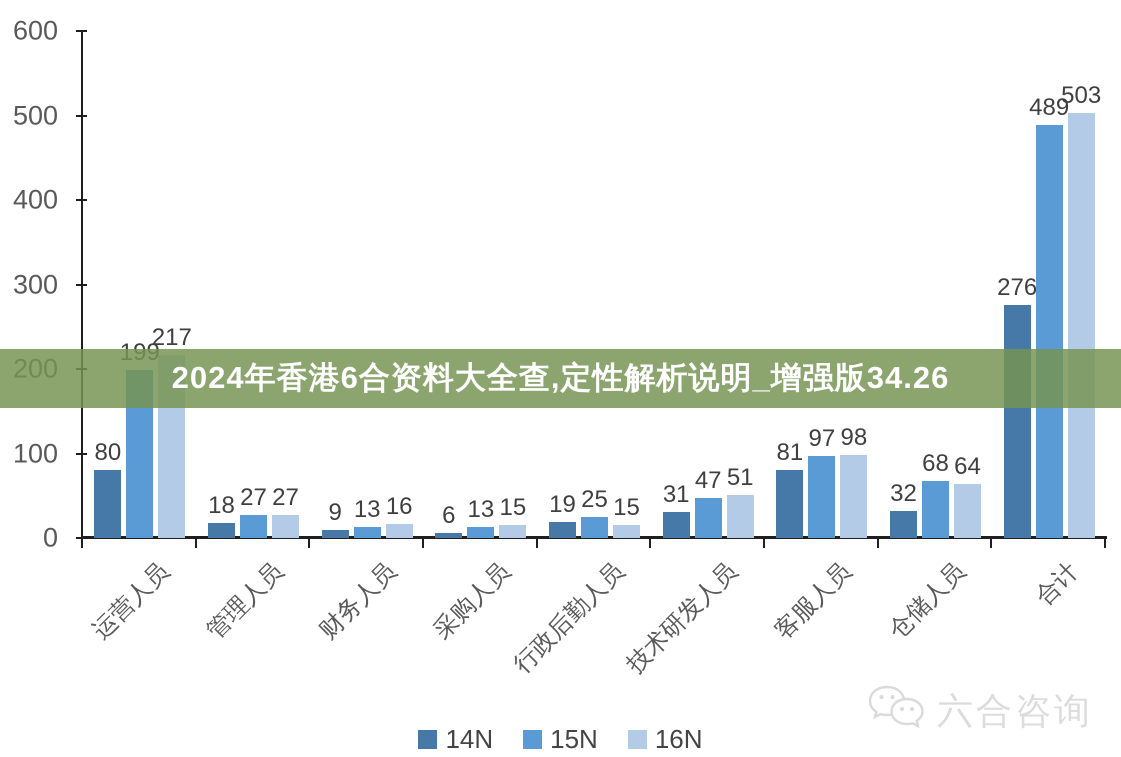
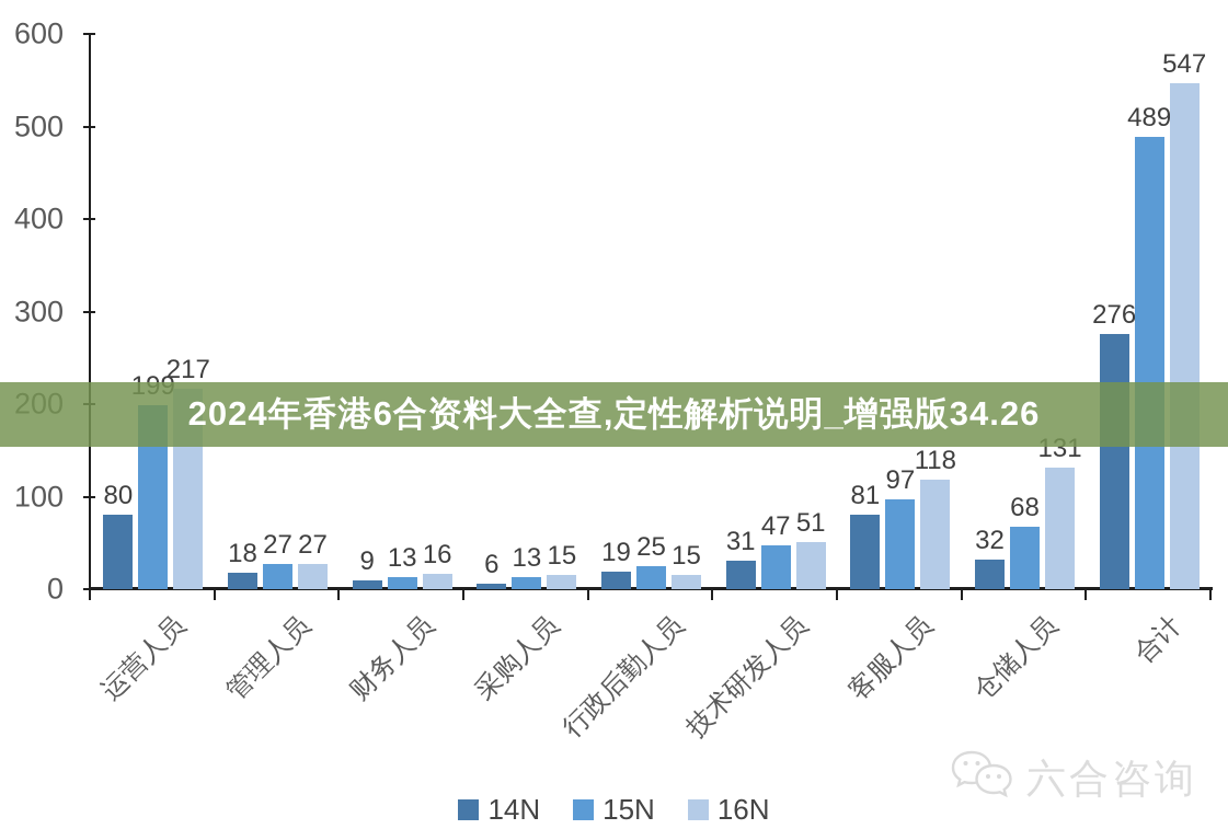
16N/客服人员: 98 -> 118
16N/仓储人员: 64 -> 131
16N/合计: 503 -> 547
